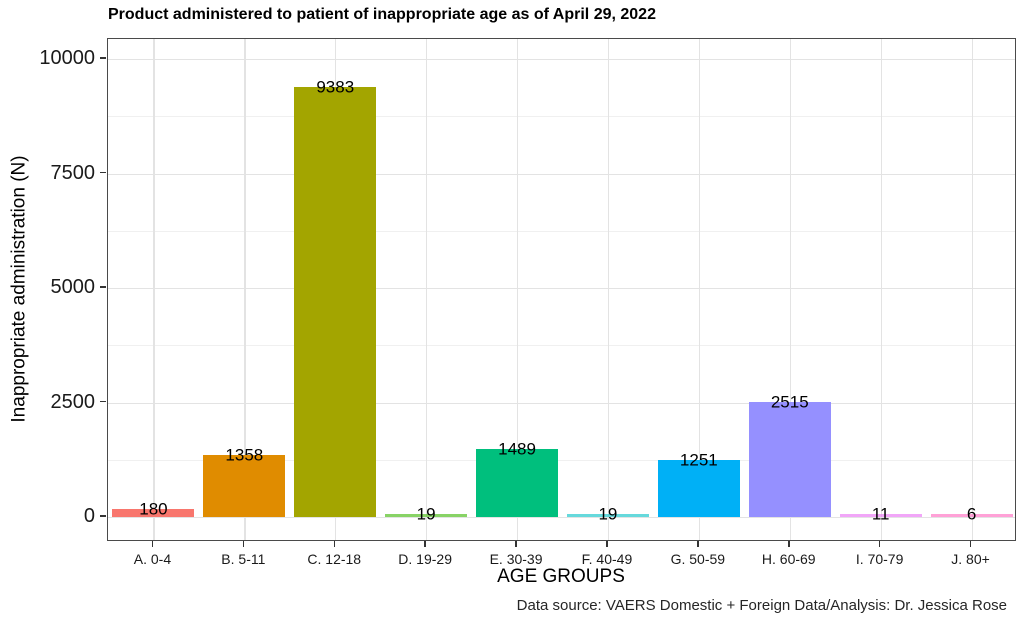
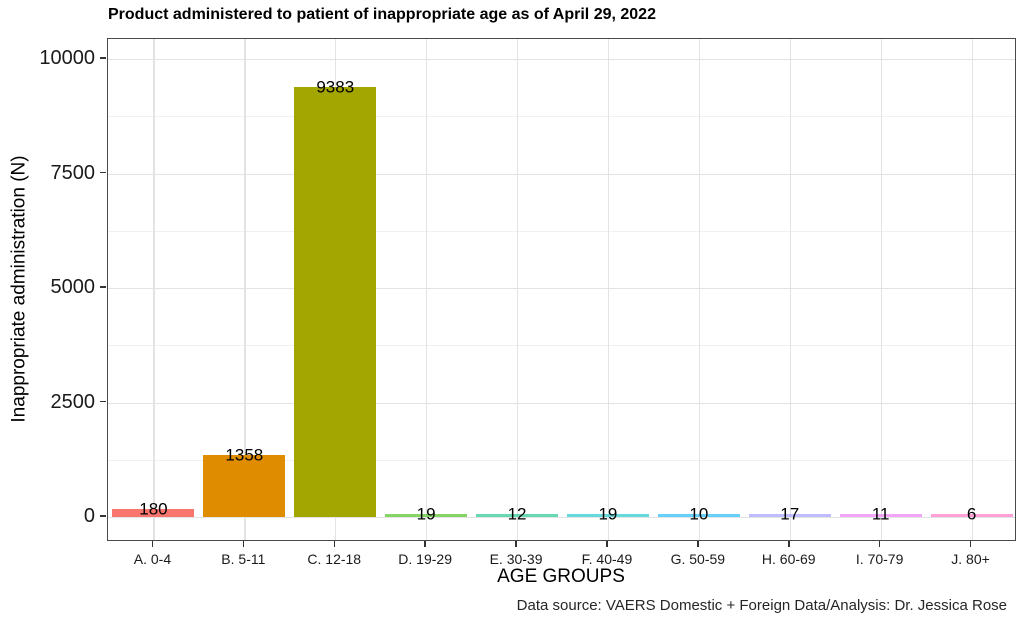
E. 30-39: 1489 -> 12
G. 50-59: 1251 -> 10
H. 60-69: 2515 -> 17
